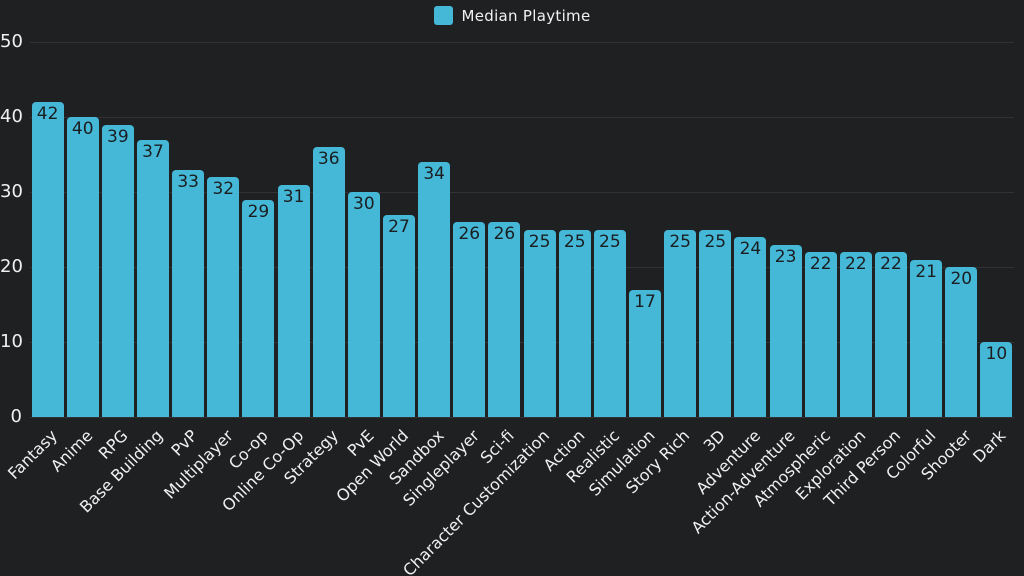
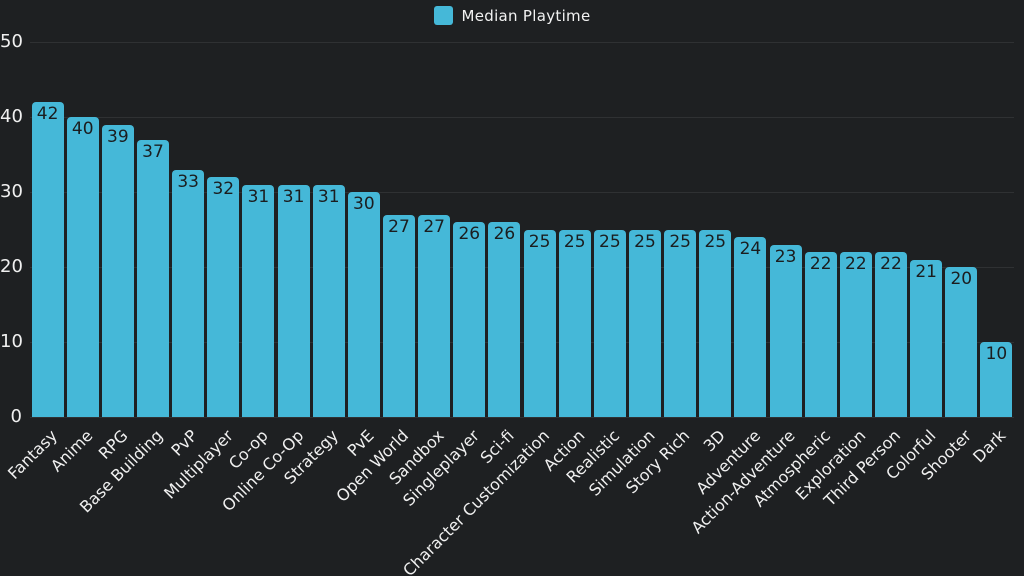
Co-op: 29 -> 31
Strategy: 36 -> 31
Sandbox: 34 -> 27
Simulation: 17 -> 25
